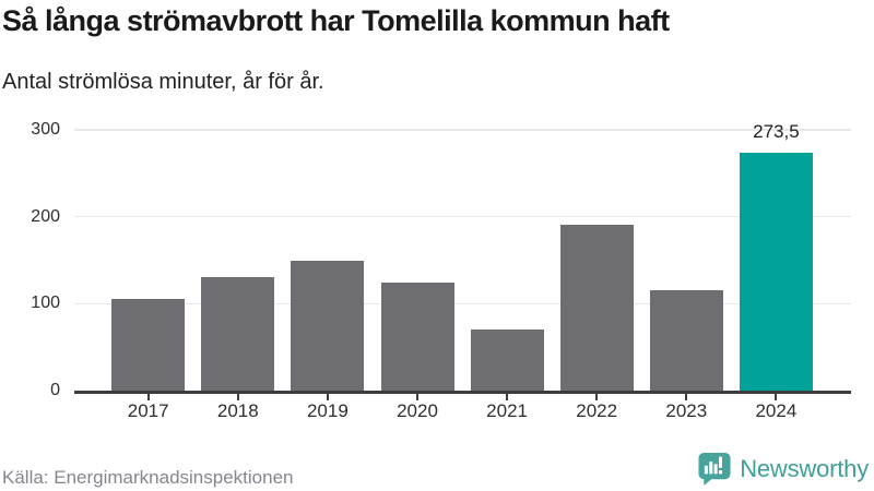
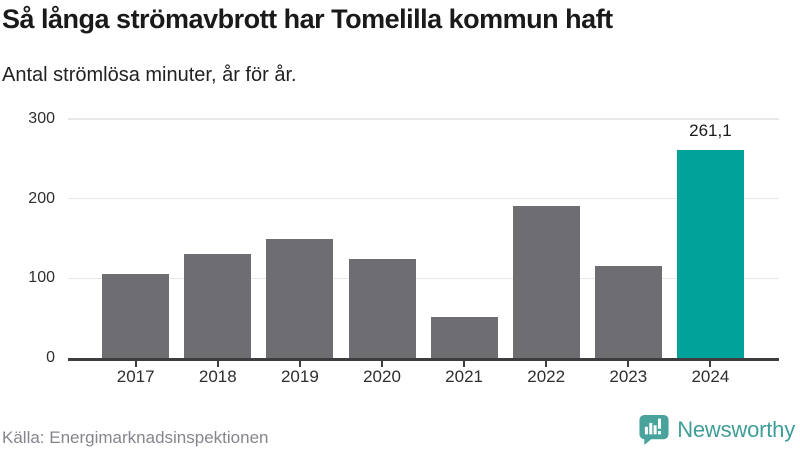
2021: 70 -> 50
2024: 273,5 -> 261,1
